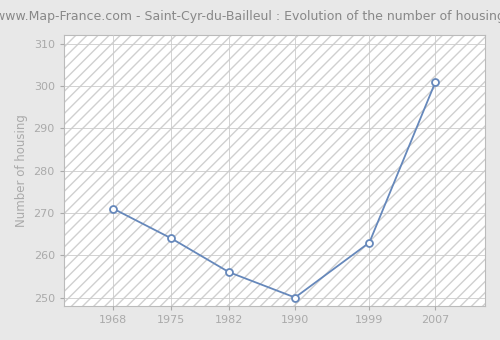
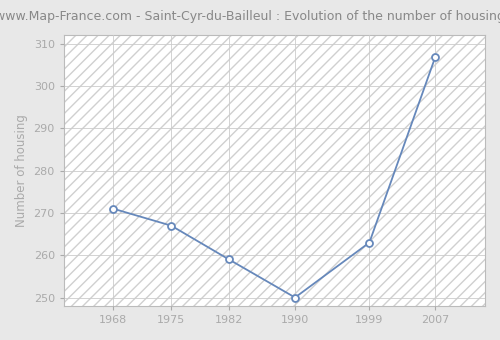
1975: 264 -> 267
1982: 256 -> 259
2007: 301 -> 307
